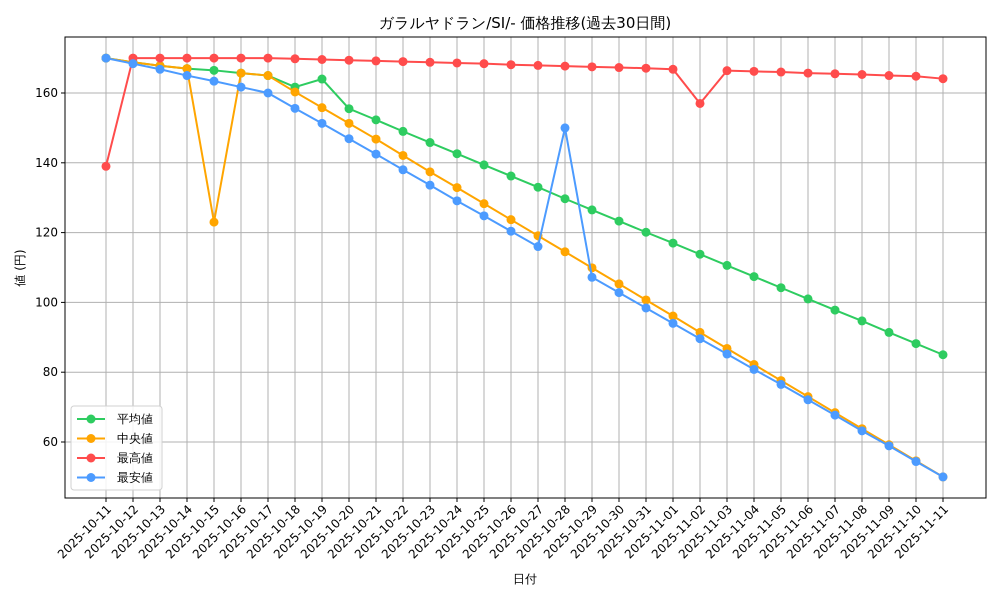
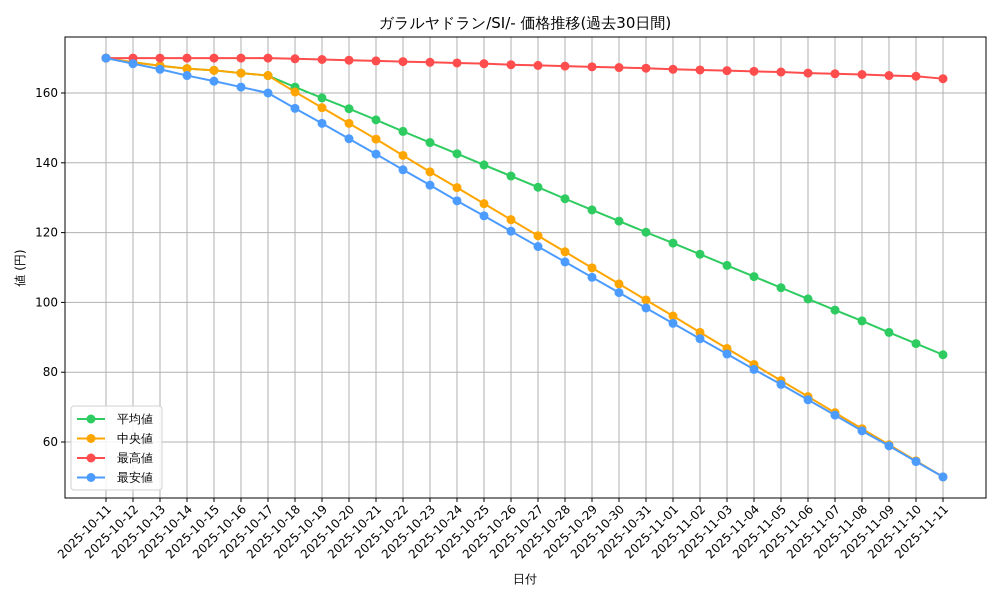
最高値/2025-10-11: 139 -> 170
中央値/2025-10-15: 123 -> 166
平均値/2025-10-19: 164 -> 159
最安値/2025-10-28: 150 -> 112
最高値/2025-11-02: 157 -> 167
